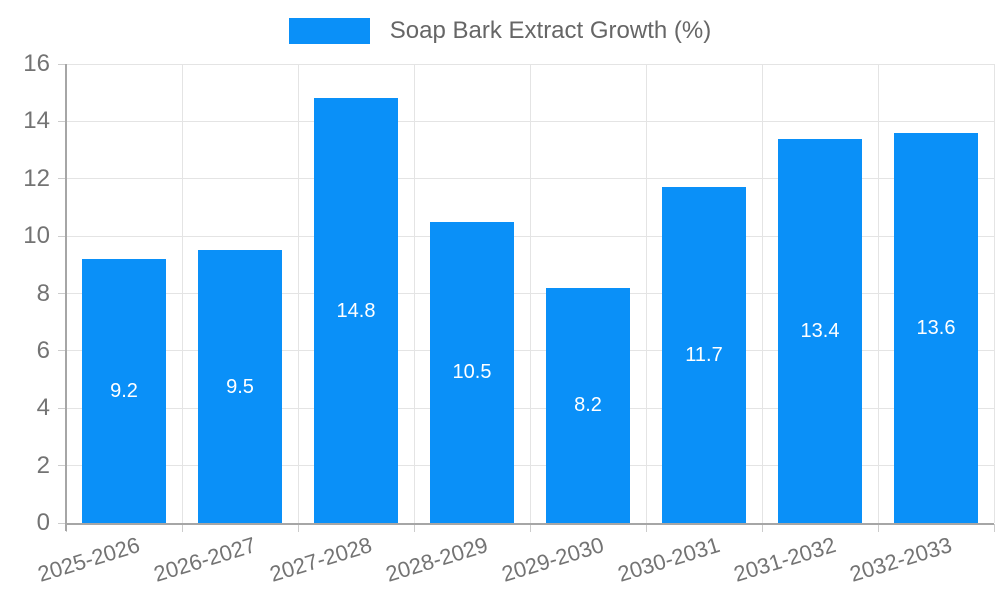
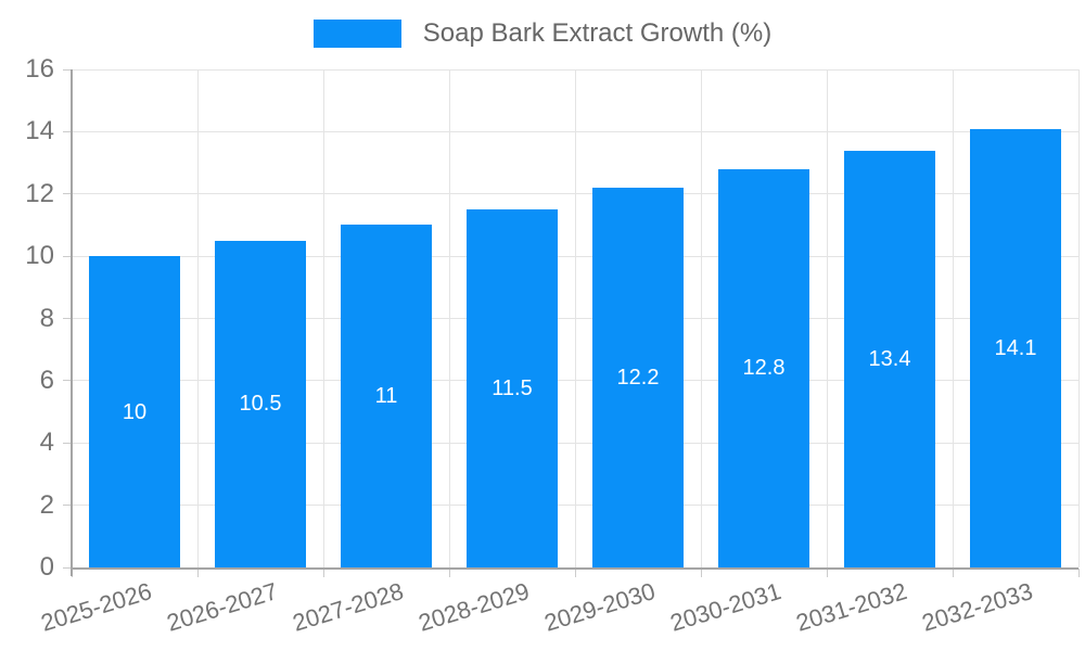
2025-2026: 9.2 -> 10
2026-2027: 9.5 -> 10.5
2027-2028: 14.8 -> 11
2028-2029: 10.5 -> 11.5
2029-2030: 8.2 -> 12.2
2030-2031: 11.7 -> 12.8
2032-2033: 13.6 -> 14.1
